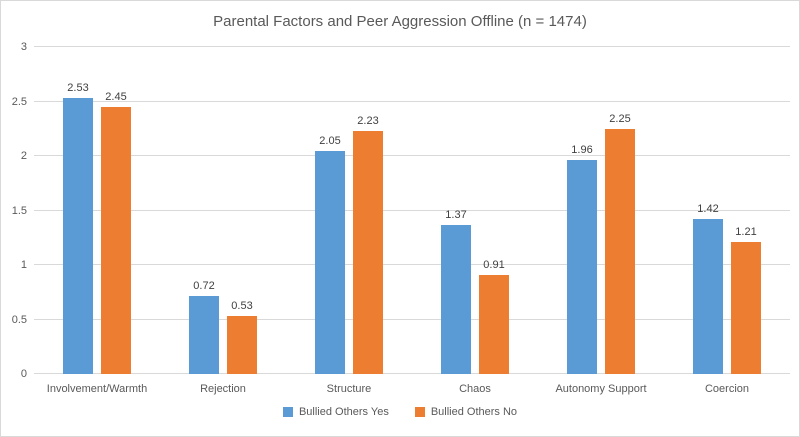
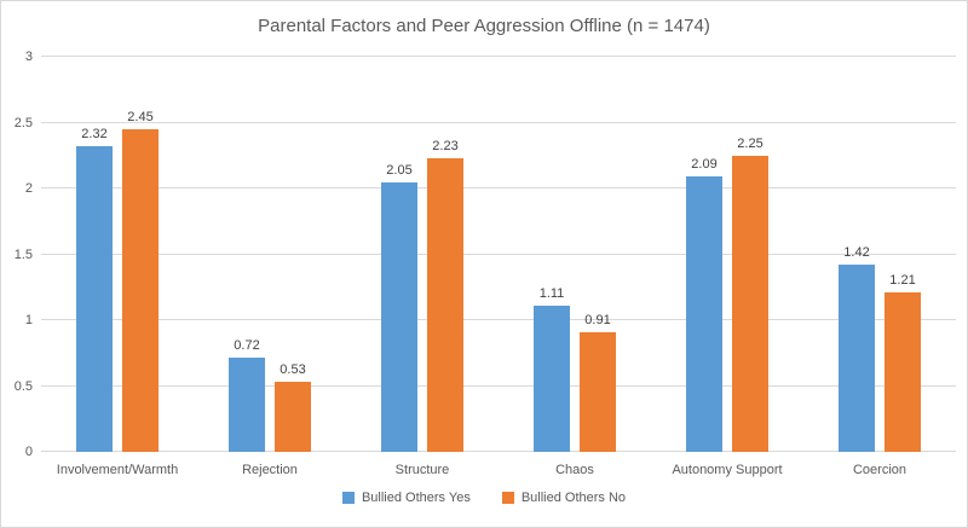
Bullied Others Yes/Involvement/Warmth: 2.53 -> 2.32
Bullied Others Yes/Chaos: 1.37 -> 1.11
Bullied Others Yes/Autonomy Support: 1.96 -> 2.09
